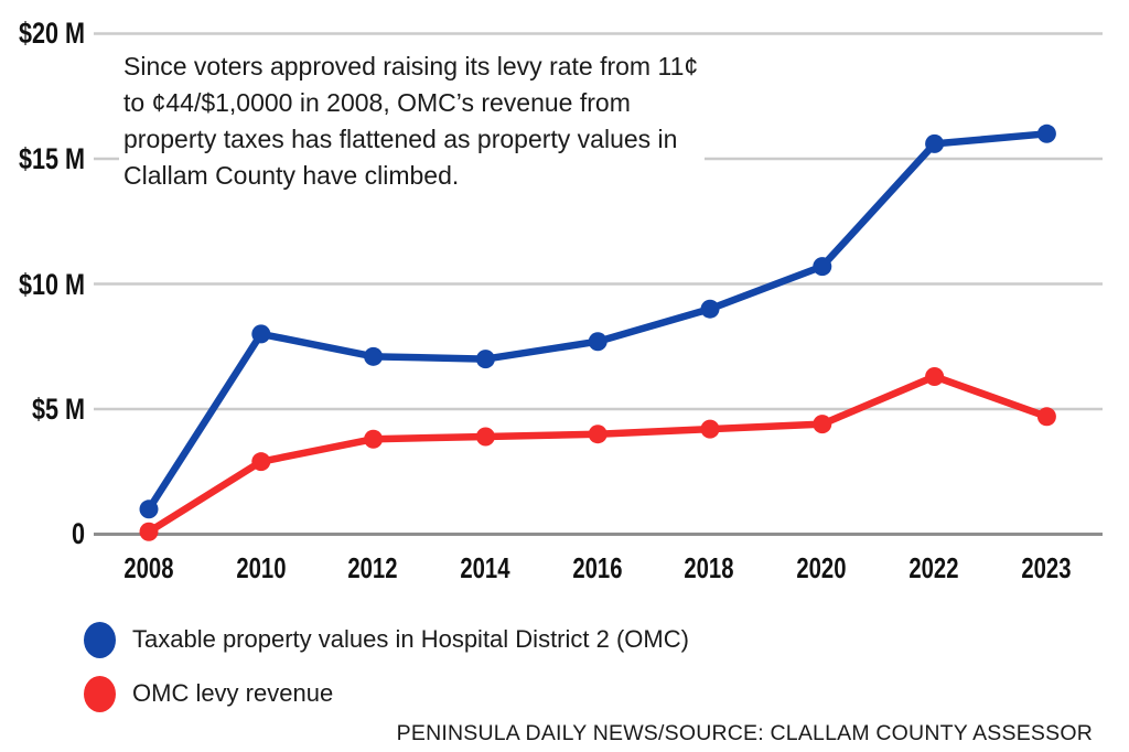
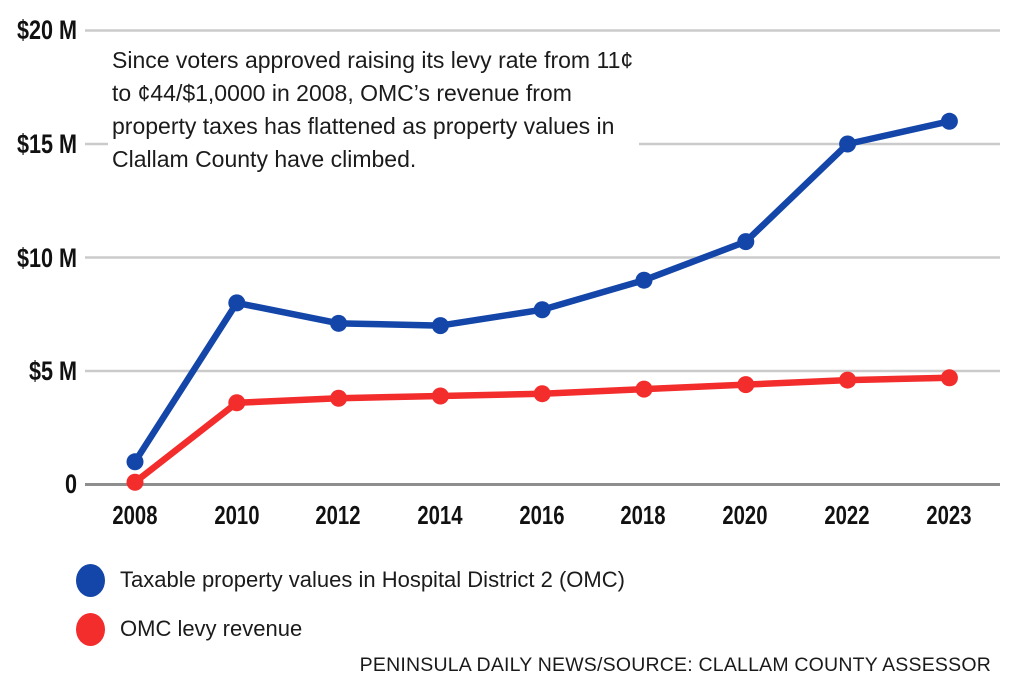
OMC levy revenue/2010: $2.9M -> $3.6M
Taxable property values in Hospital District 2 (OMC)/2022: $15.6M -> $15.0M
OMC levy revenue/2022: $6.3M -> $4.6M
